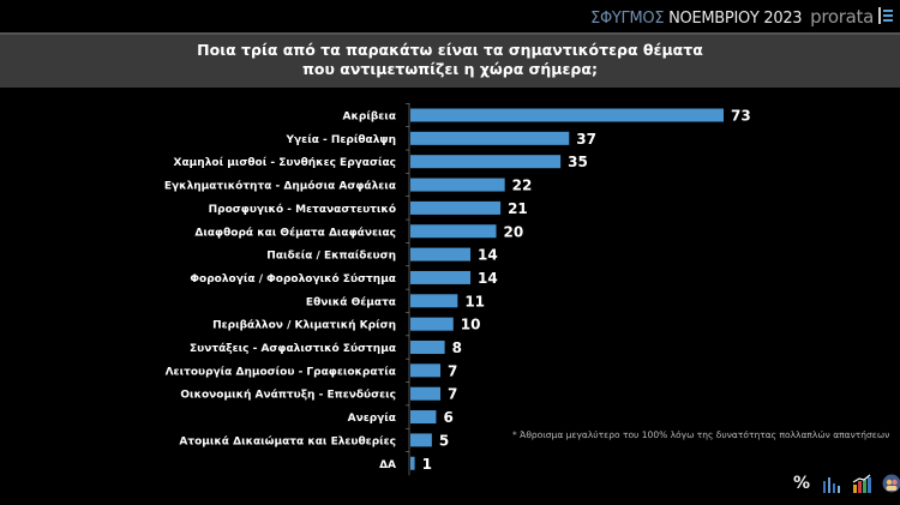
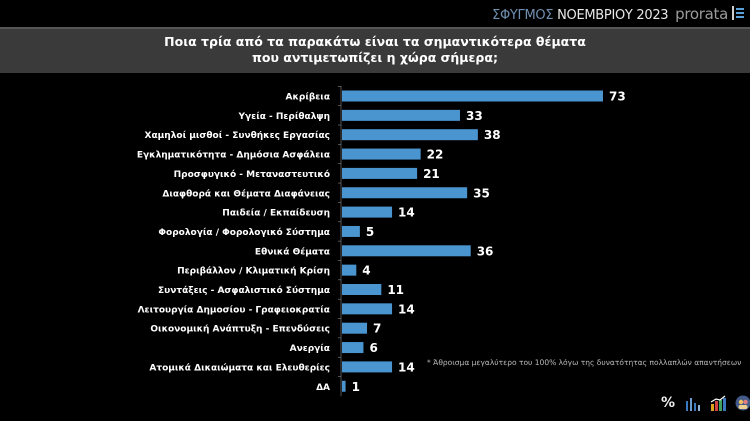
Υγεία - Περίθαλψη: 37 -> 33
Χαμηλοί μισθοί - Συνθήκες Εργασίας: 35 -> 38
Διαφθορά και Θέματα Διαφάνειας: 20 -> 35
Φορολογία / Φορολογικό Σύστημα: 14 -> 5
Εθνικά Θέματα: 11 -> 36
Περιβάλλον / Κλιματική Κρίση: 10 -> 4
Συντάξεις - Ασφαλιστικό Σύστημα: 8 -> 11
Λειτουργία Δημοσίου - Γραφειοκρατία: 7 -> 14
Ατομικά Δικαιώματα και Ελευθερίες: 5 -> 14
